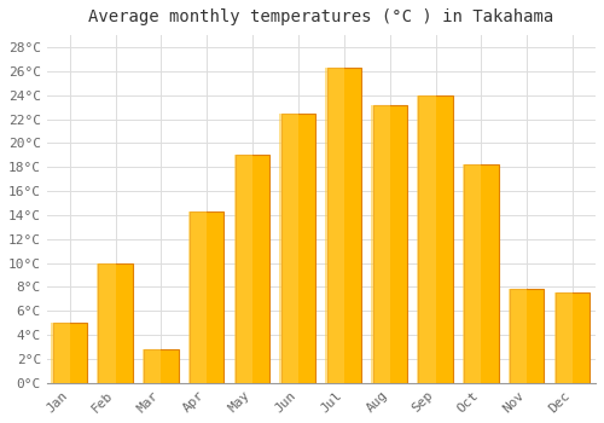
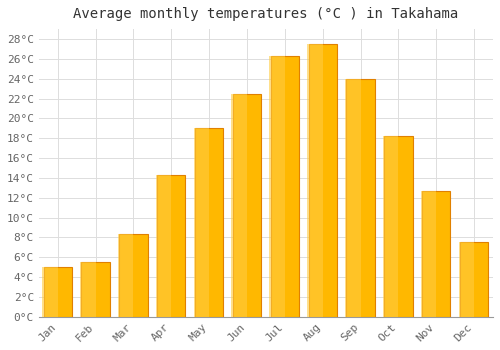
Feb: 10.0°C -> 5.5°C
Mar: 2.8°C -> 8.3°C
Aug: 23.2°C -> 27.5°C
Nov: 7.8°C -> 12.7°C
